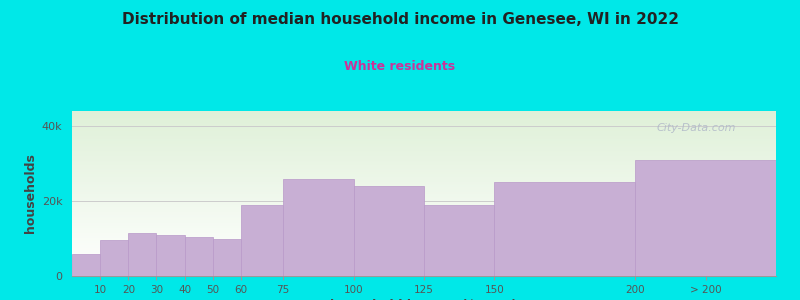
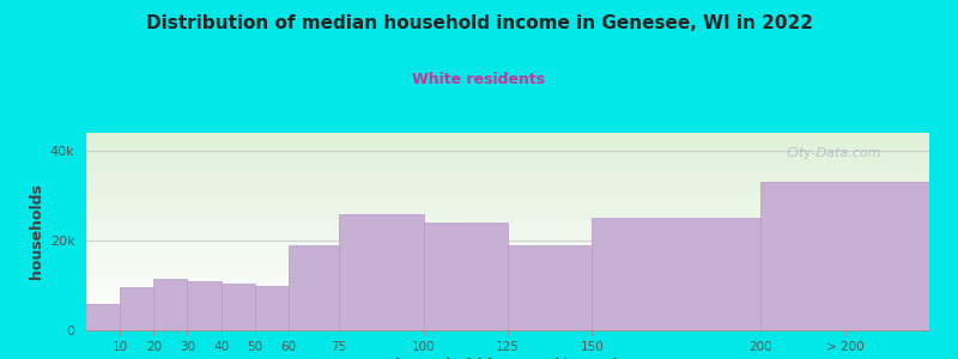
> 200: 31.0k -> 33.0k
